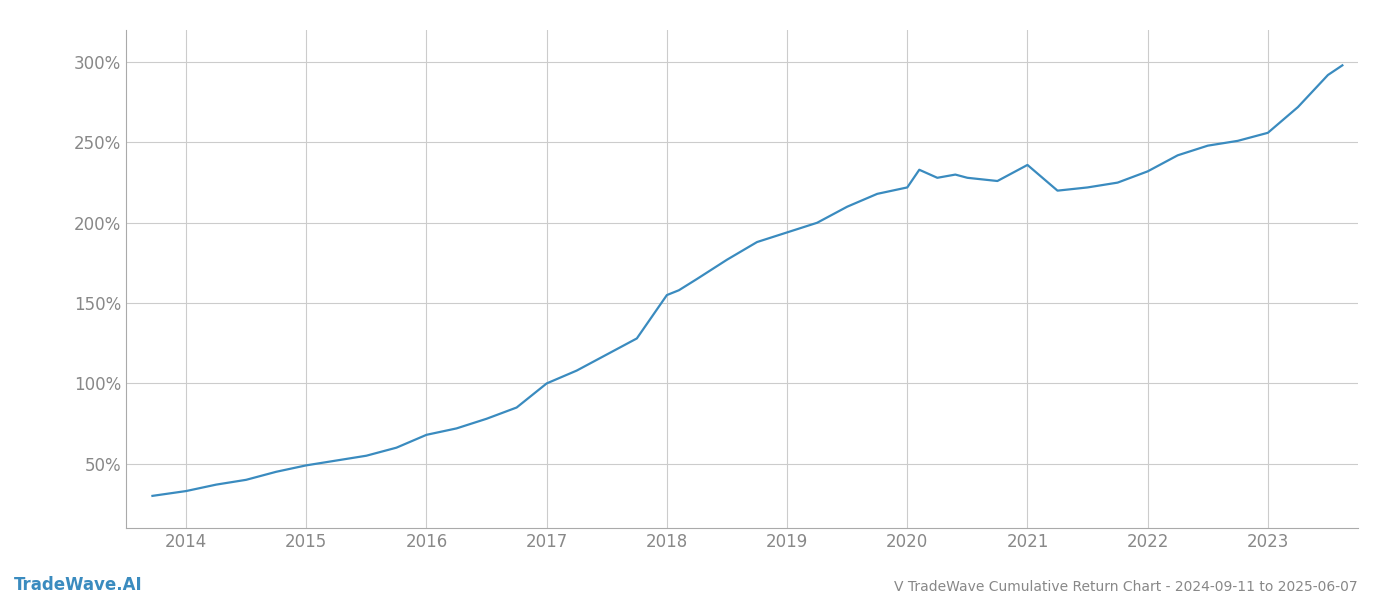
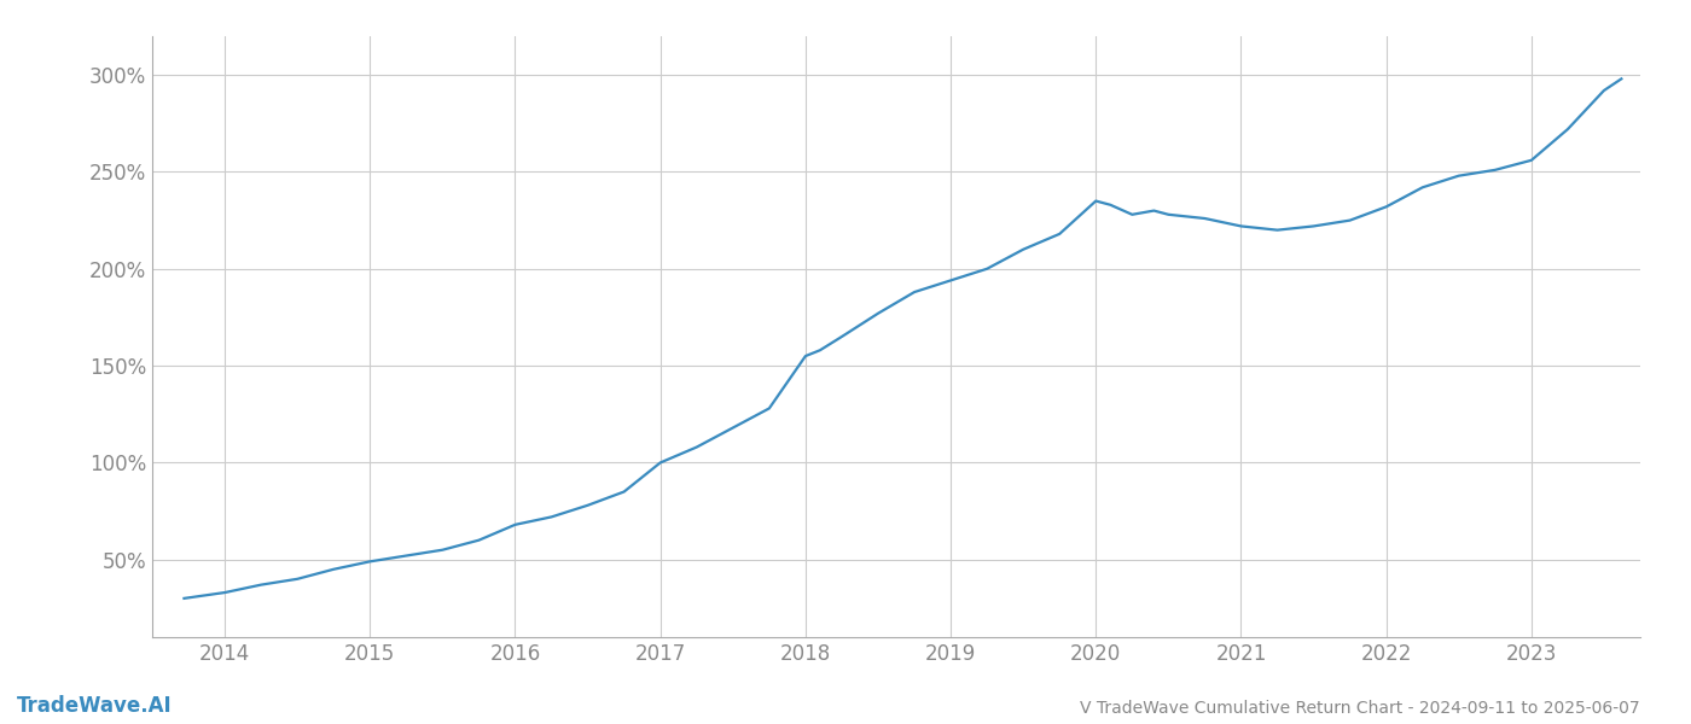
2020: 222% -> 235%
2021: 236% -> 222%
